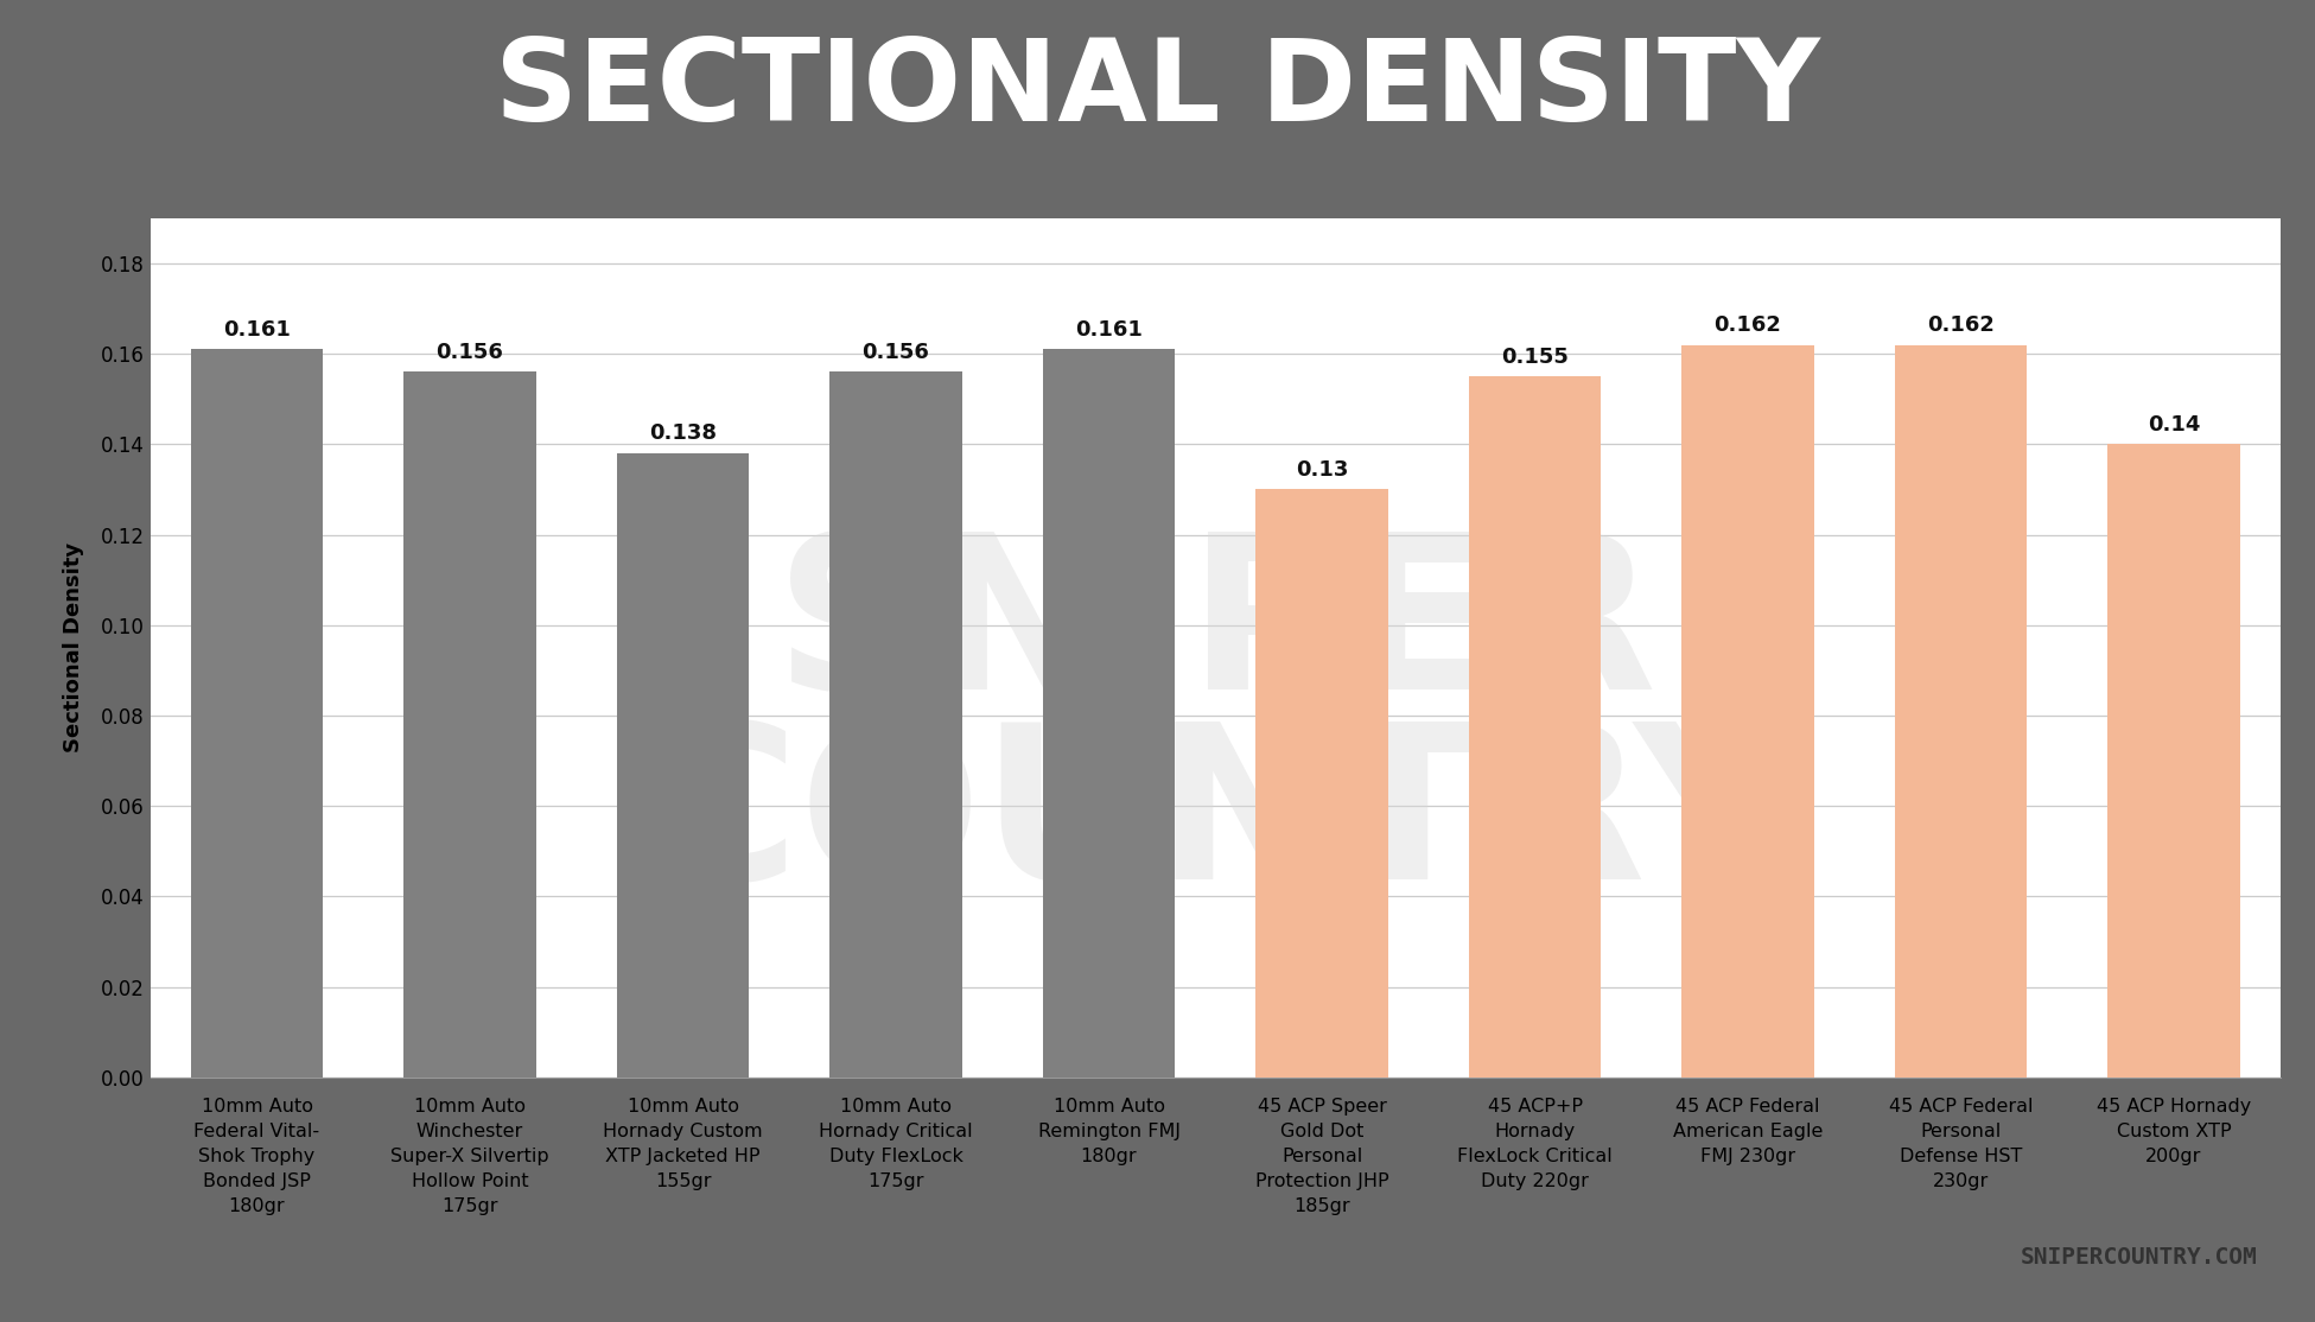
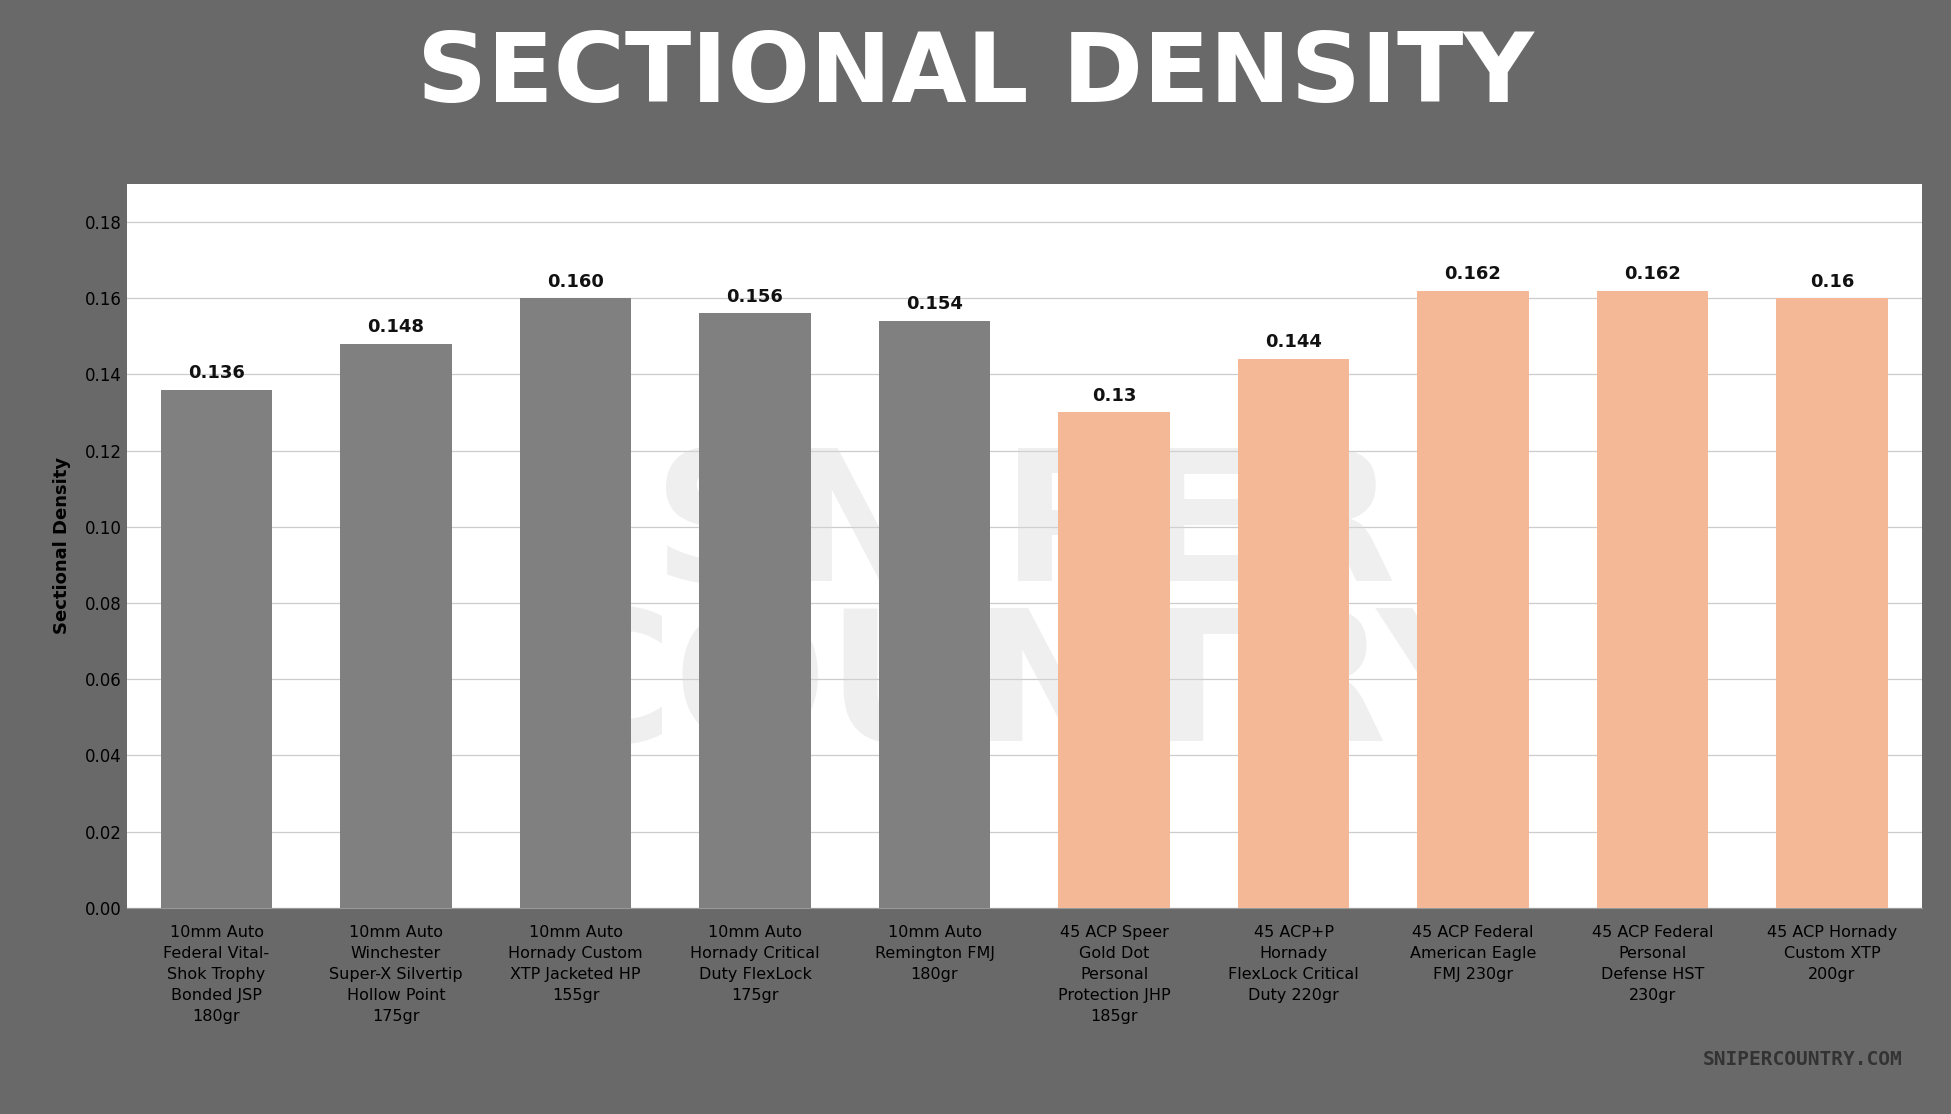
10mm Auto Federal Vital- Shok Trophy Bonded JSP 180gr: 0.161 -> 0.136
10mm Auto Winchester Super-X Silvertip Hollow Point 175gr: 0.156 -> 0.148
10mm Auto Hornady Custom XTP Jacketed HP 155gr: 0.14 -> 0.16
10mm Auto Remington FMJ 180gr: 0.161 -> 0.154
45 ACP+P Hornady FlexLock Critical Duty 220gr: 0.155 -> 0.144
45 ACP Hornady Custom XTP 200gr: 0.14 -> 0.16
